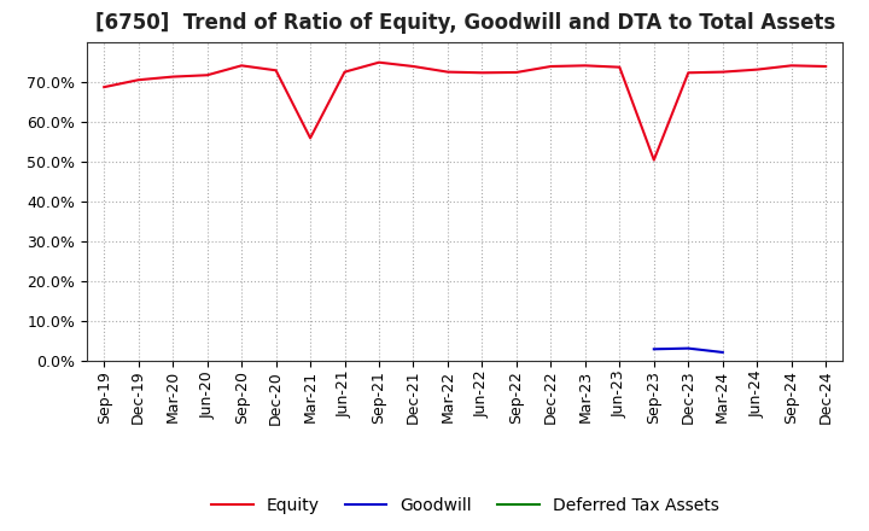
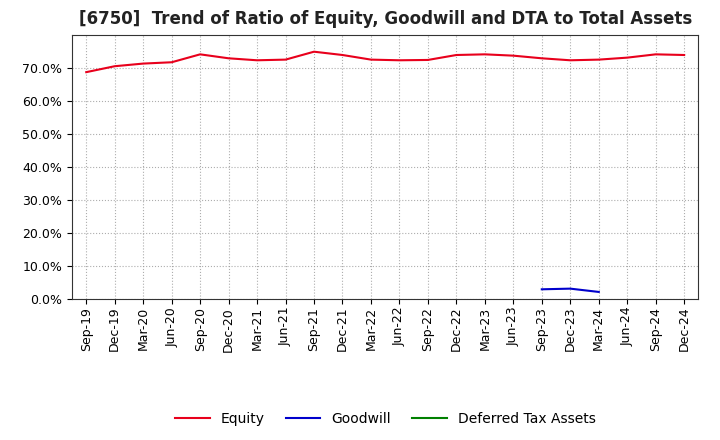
Equity/Mar-21: 56.0% -> 72.4%
Equity/Sep-23: 50.5% -> 73.0%
